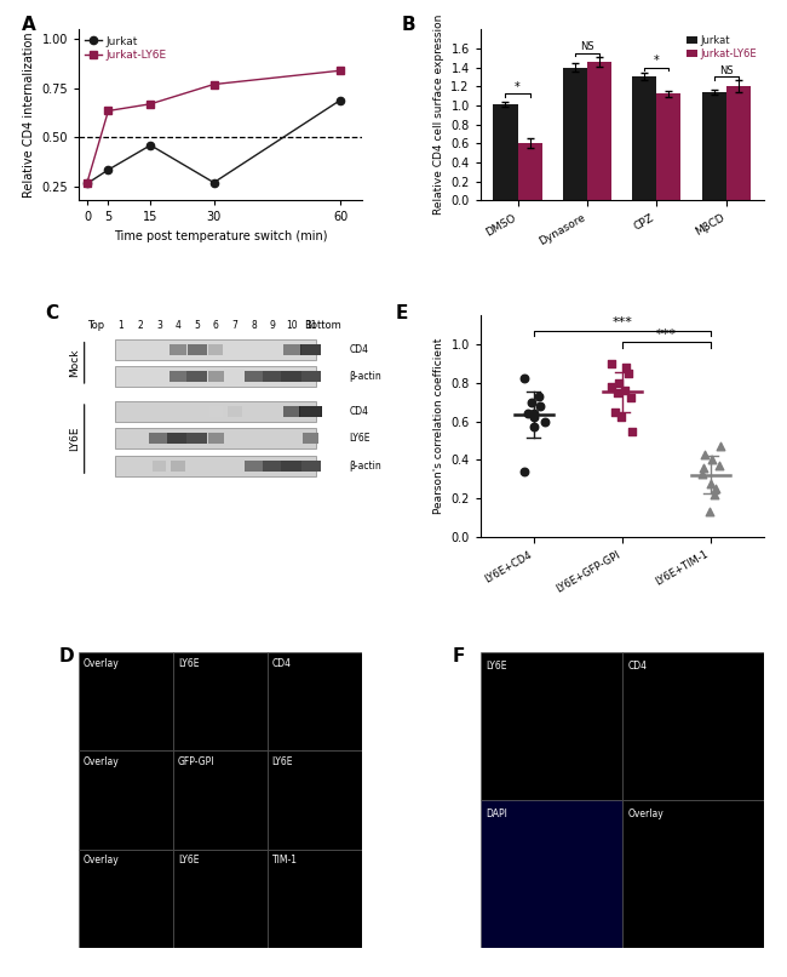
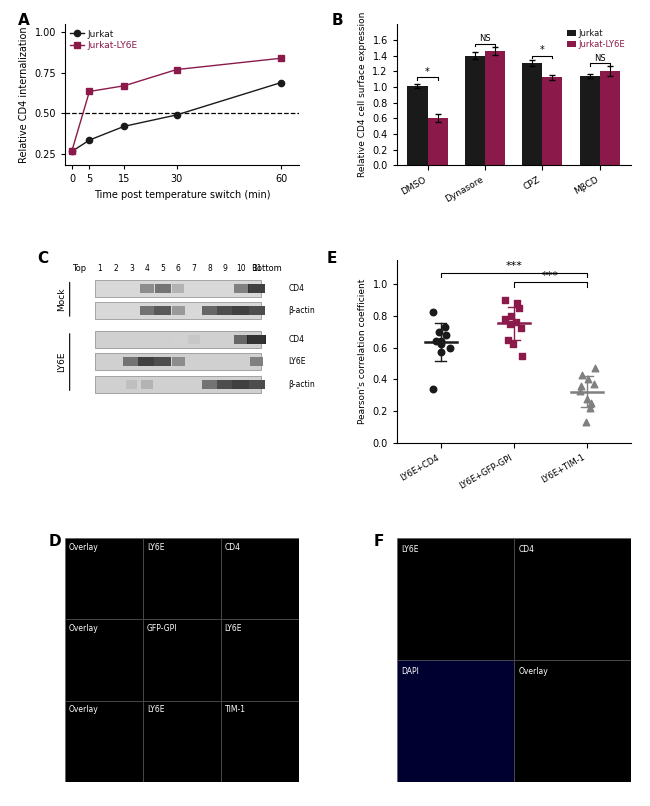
Jurkat/15: 0.46 -> 0.42
Jurkat/30: 0.27 -> 0.49
